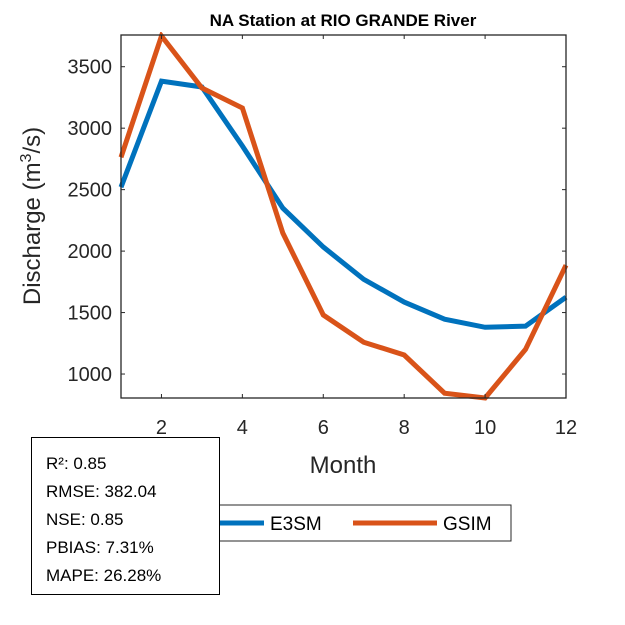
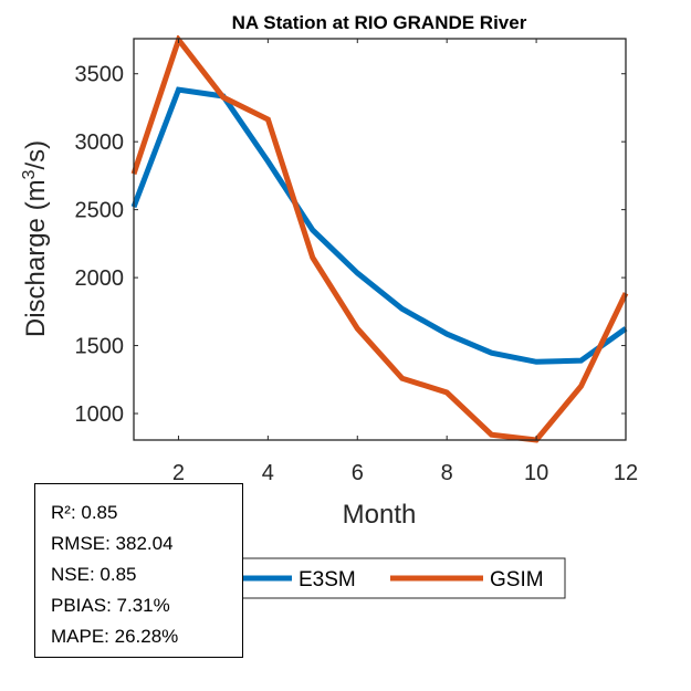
GSIM/6: 1480 -> 1620
